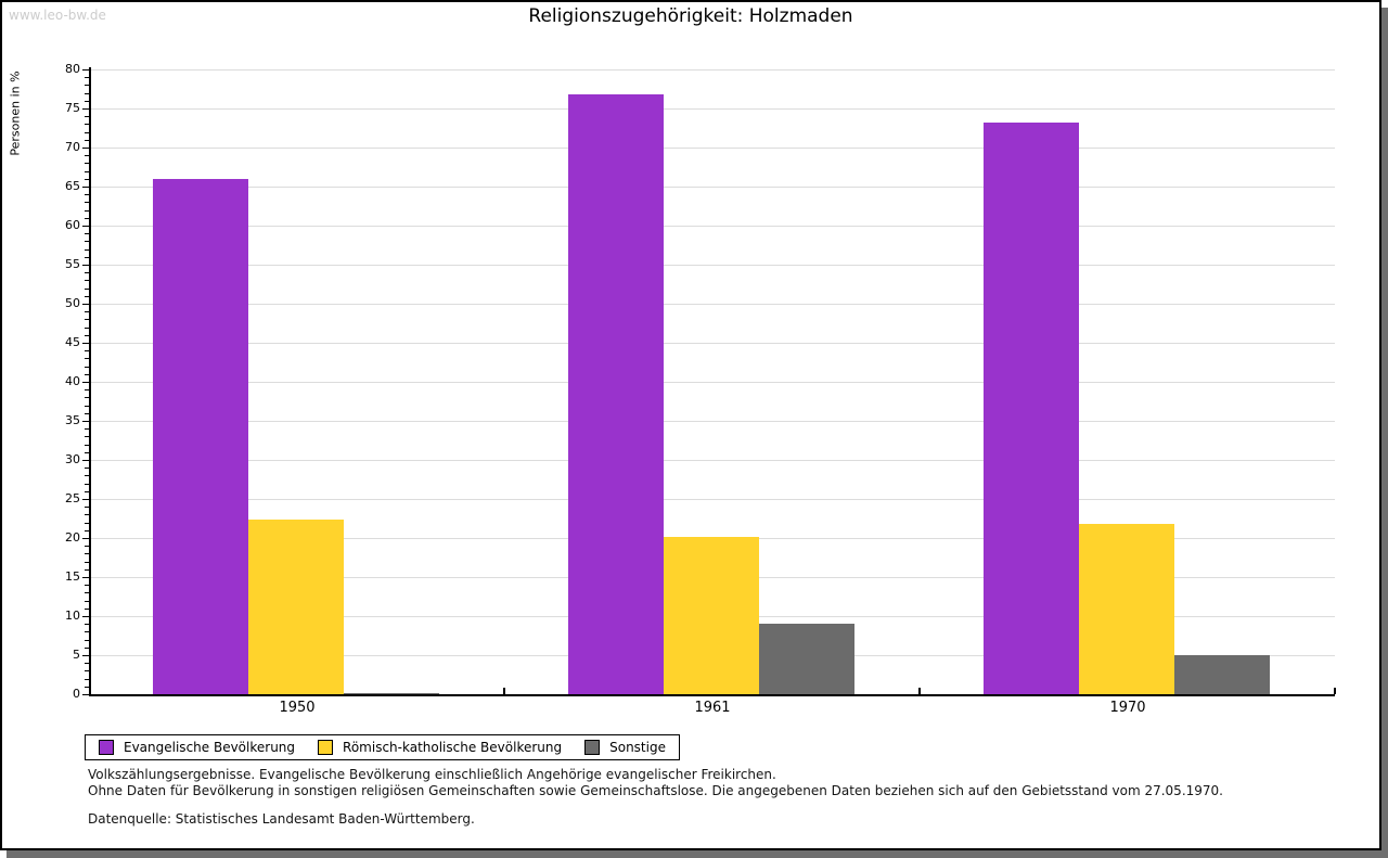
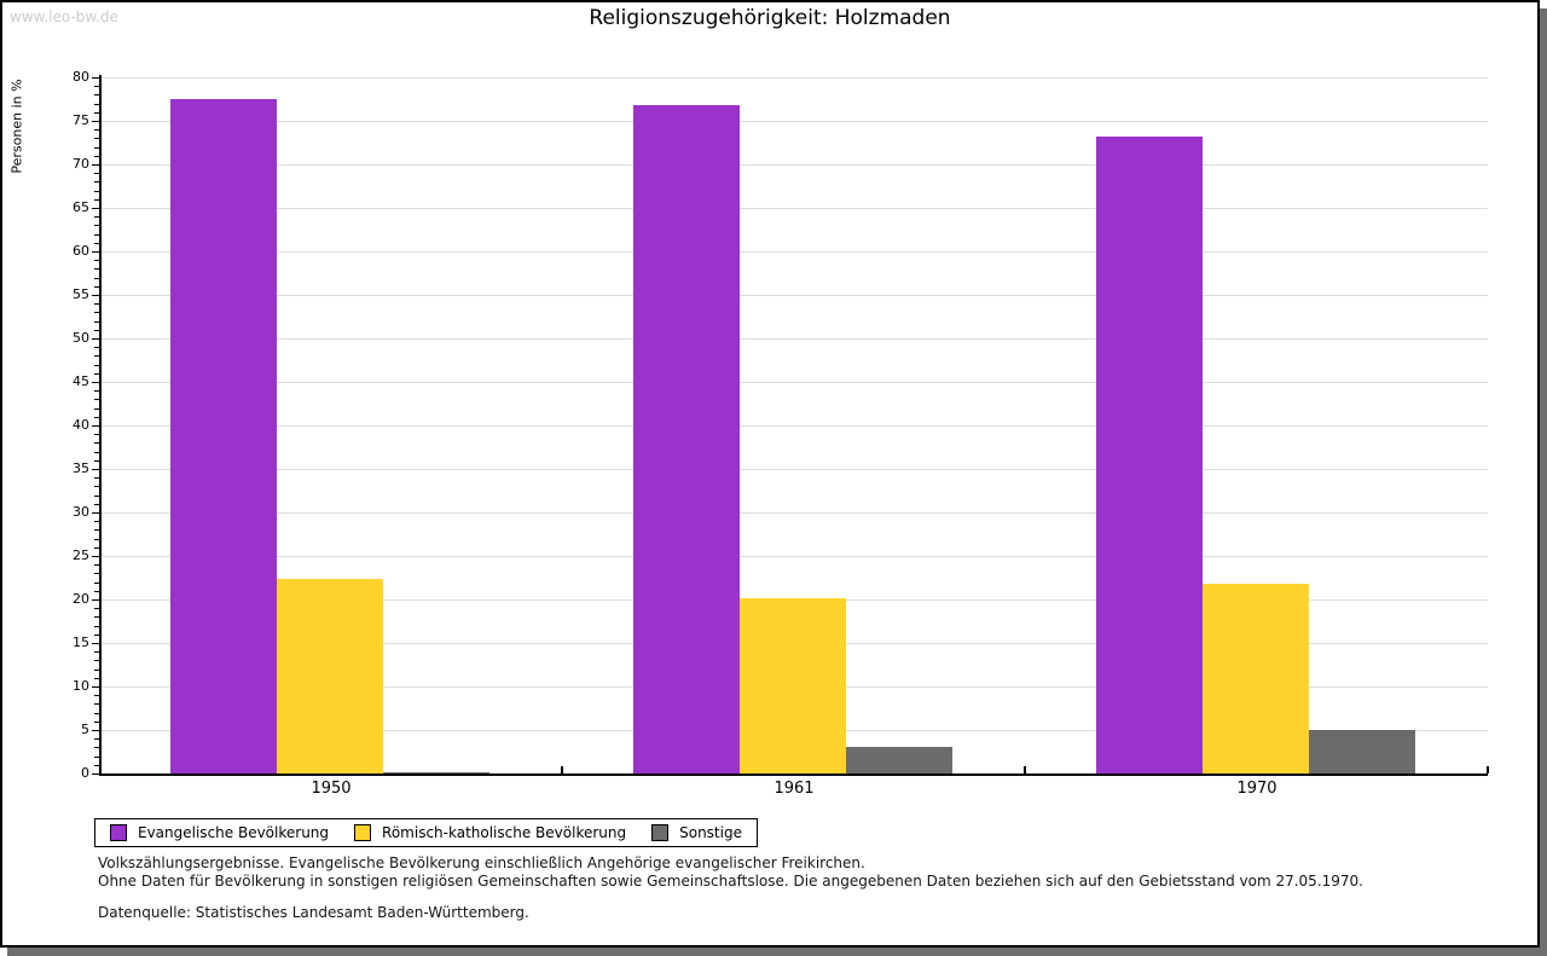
Evangelische Bevölkerung/1950: 66 -> 78
Sonstige/1961: 9 -> 3
